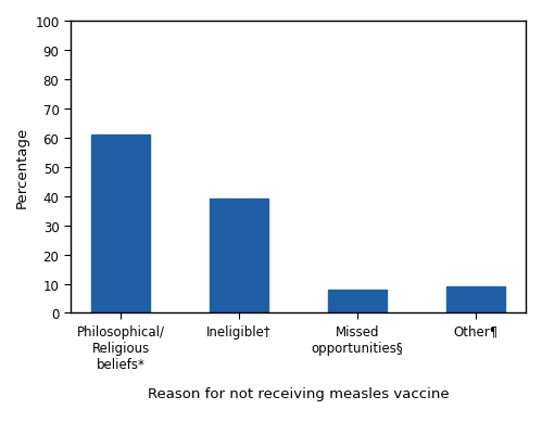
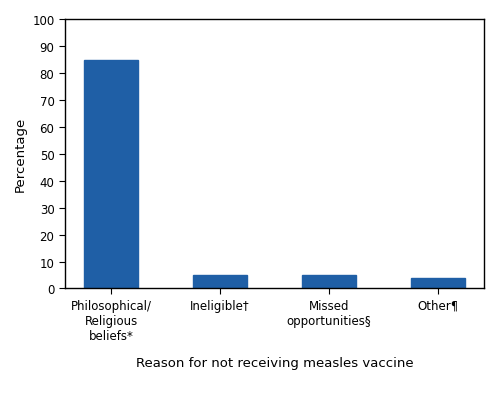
Philosophical/ Religious beliefs*: 61 -> 85
Ineligible†: 39 -> 5
Missed opportunities§: 8 -> 5
Other¶: 9 -> 4
